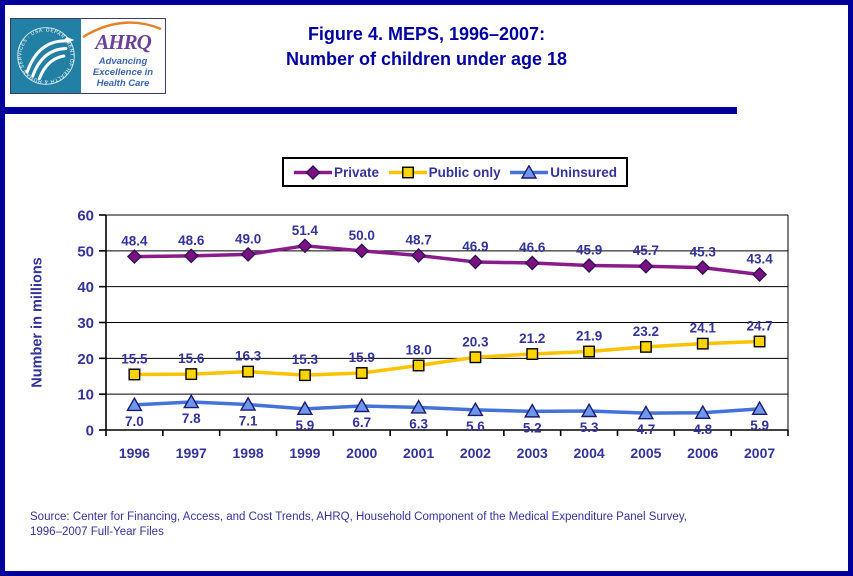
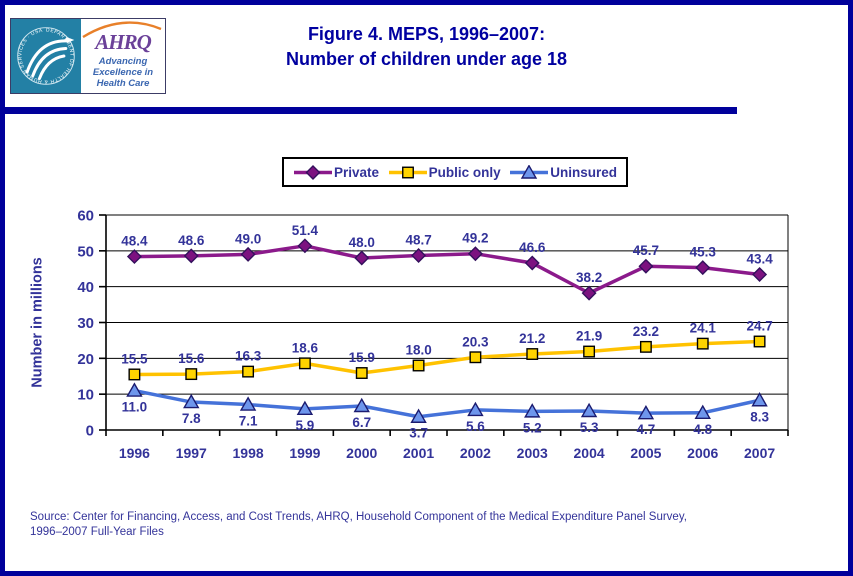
Uninsured/1996: 7.0 -> 11.0
Public only/1999: 15.3 -> 18.6
Private/2000: 50.0 -> 48.0
Uninsured/2001: 6.3 -> 3.7
Private/2002: 46.9 -> 49.2
Private/2004: 45.9 -> 38.2
Uninsured/2007: 5.9 -> 8.3
